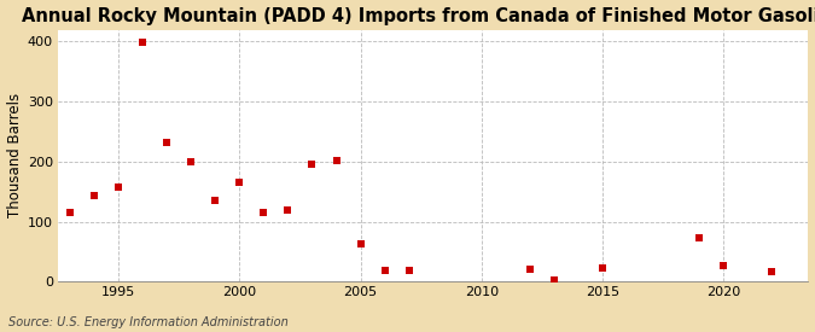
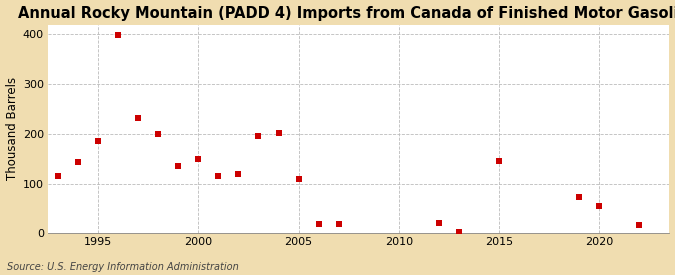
1995: 158 -> 185
2000: 165 -> 150
2005: 62 -> 110
2015: 22 -> 145
2020: 26 -> 55
